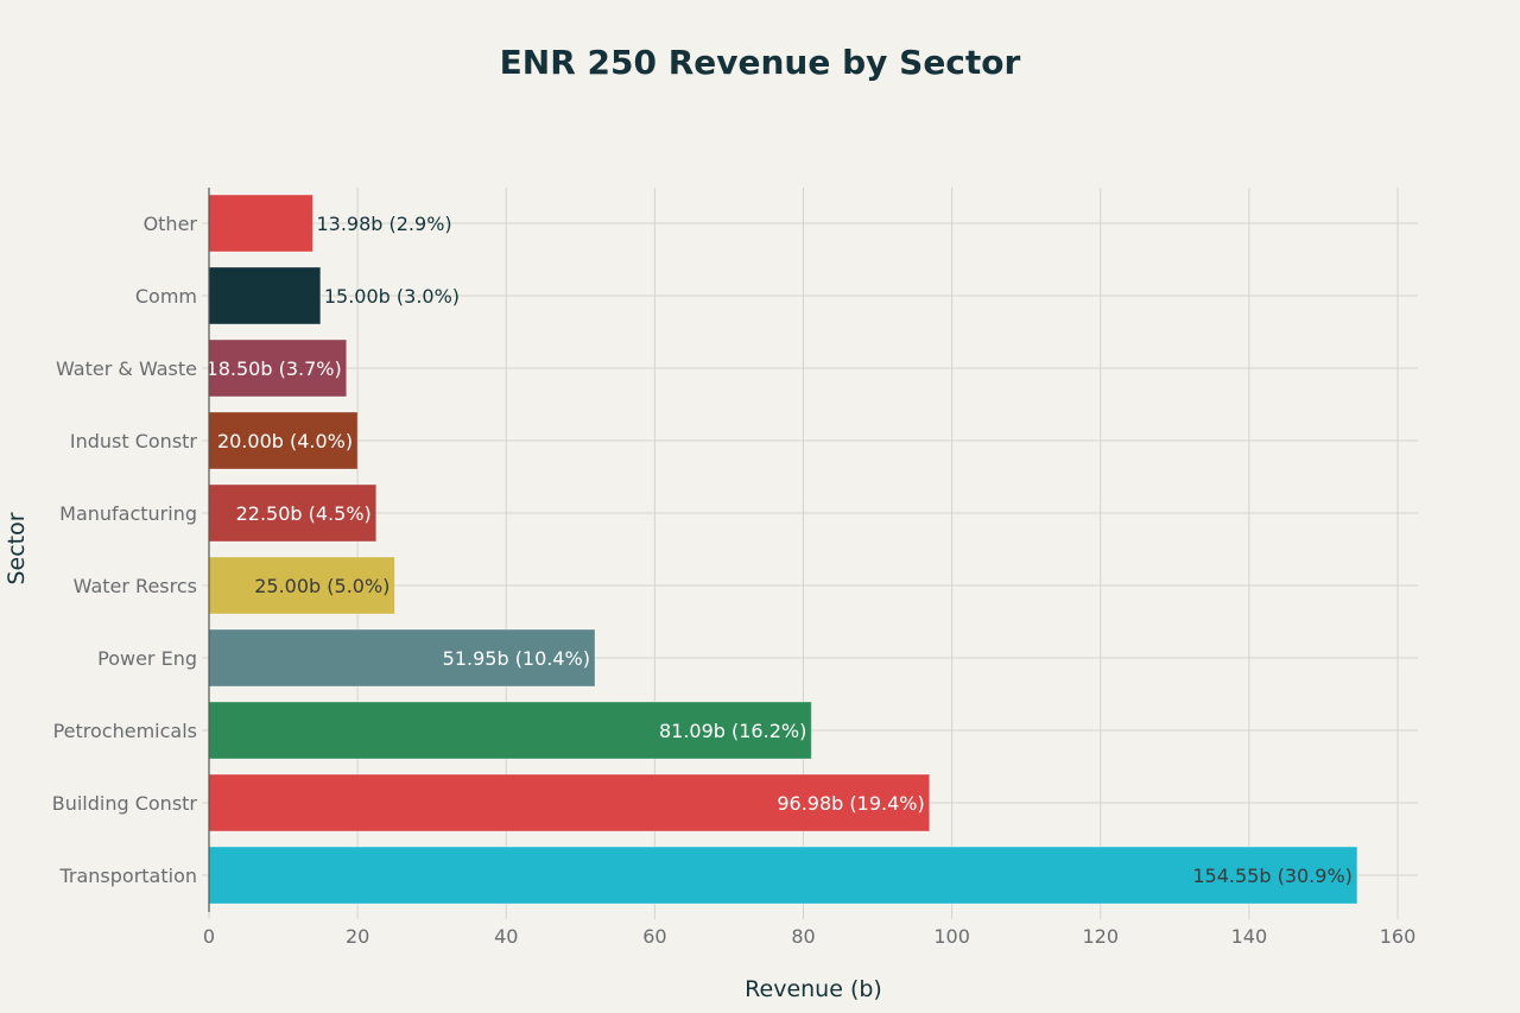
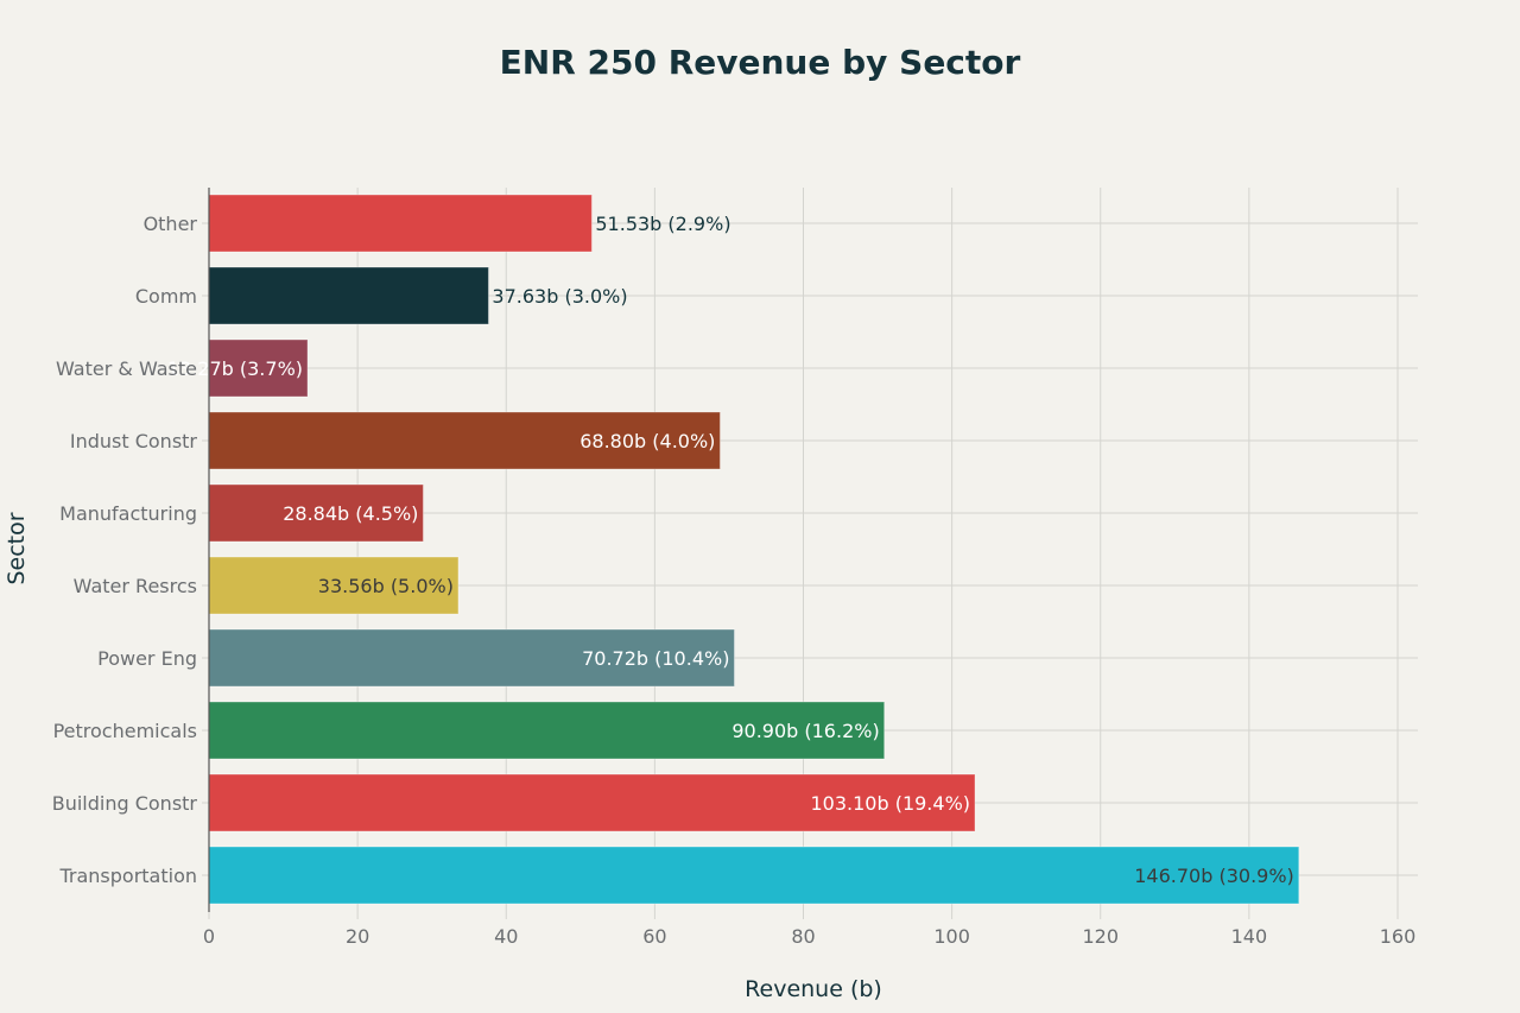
Transportation: 154.55b -> 146.70b
Building Constr: 96.98b -> 103.10b
Petrochemicals: 81.09b -> 90.90b
Power Eng: 51.95b -> 70.72b
Water Resrcs: 25.00b -> 33.56b
Manufacturing: 22.50b -> 28.84b
Indust Constr: 20.00b -> 68.80b
Water & Waste: 18.50b -> 13.27b
Comm: 15.00b -> 37.63b
Other: 13.98b -> 51.53b
